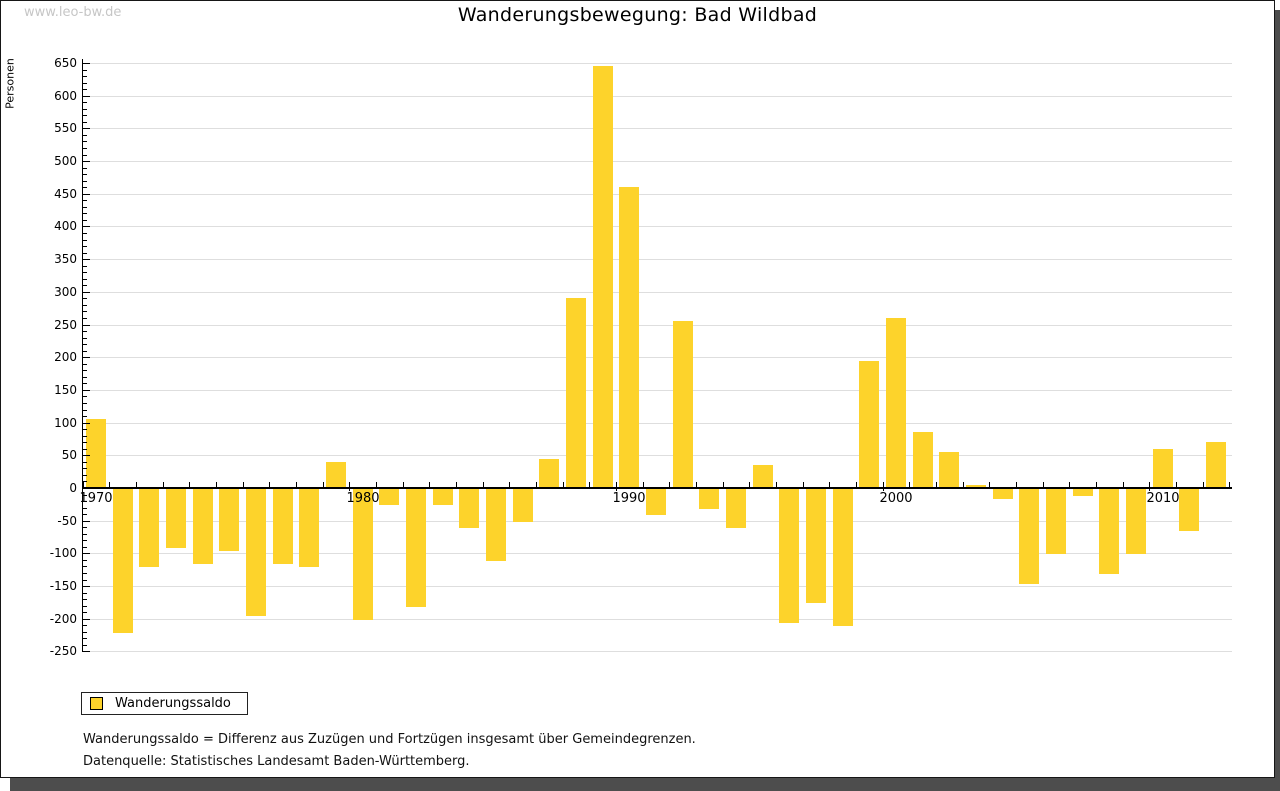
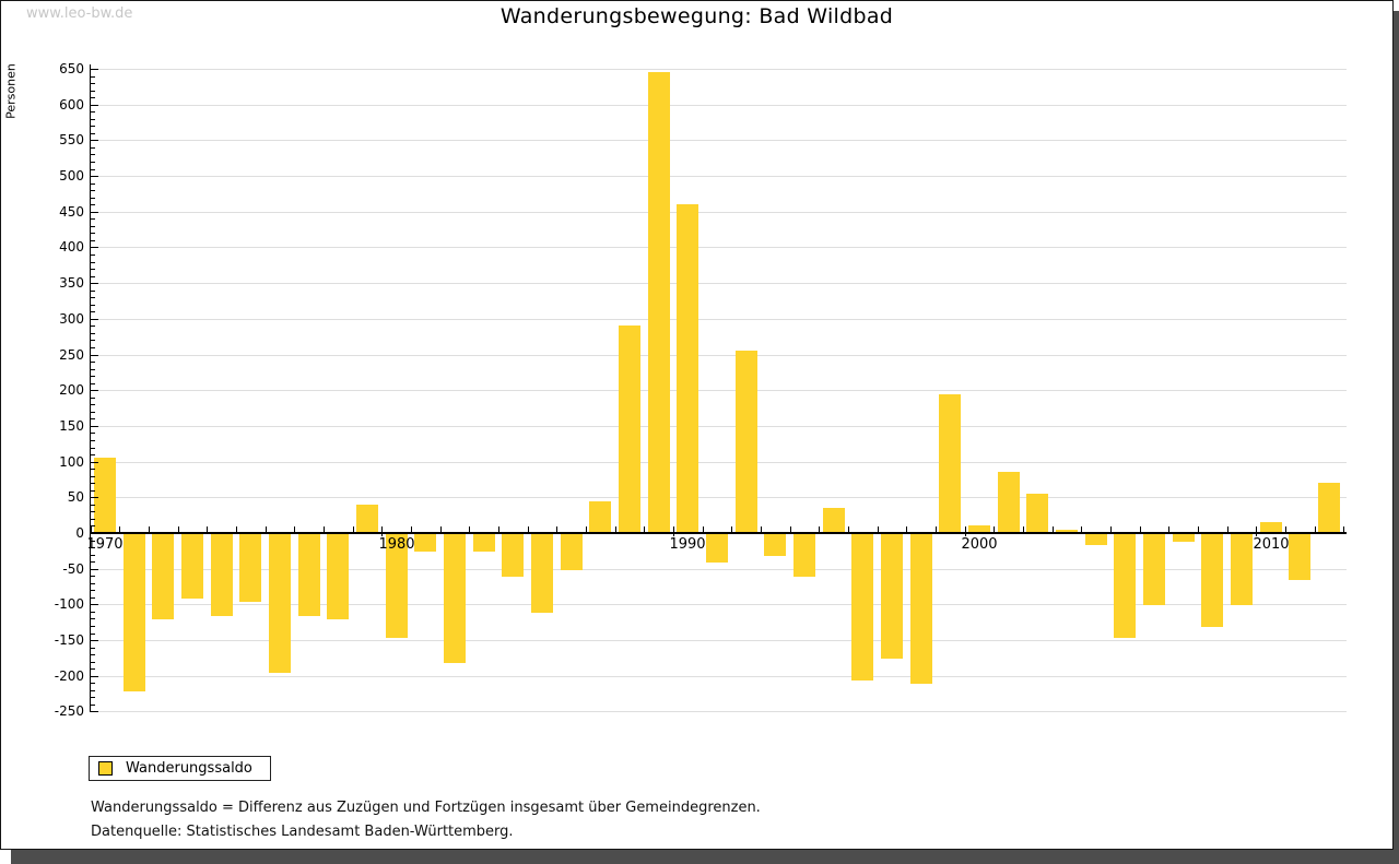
1980: -200 -> -140
2000: 260 -> 10
2010: 60 -> 20
